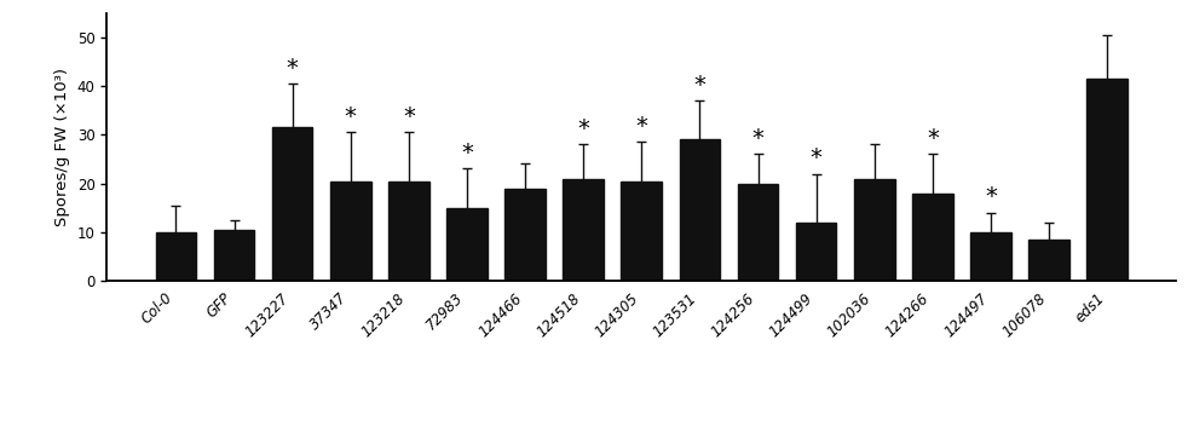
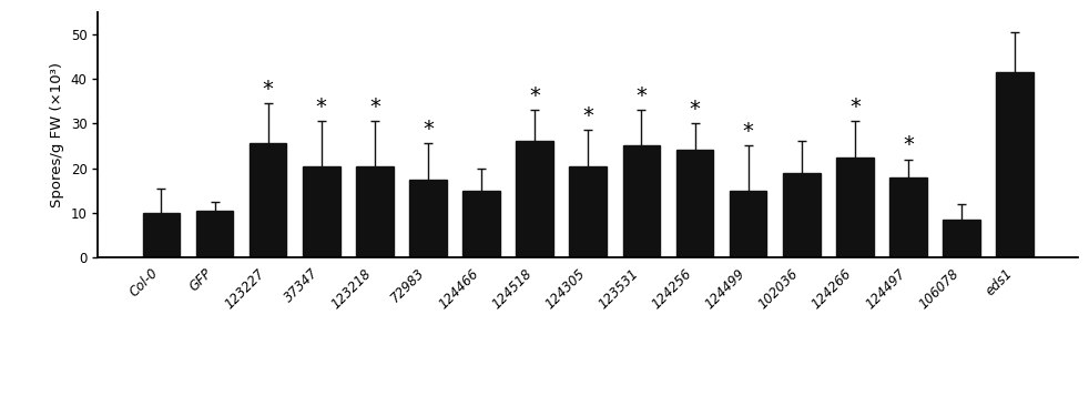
123227: 31.5 -> 25.5
72983: 15.0 -> 17.5
124466: 19.0 -> 15.0
124518: 21.0 -> 26.0
123531: 29.0 -> 25.0
124256: 20.0 -> 24.0
124499: 12.0 -> 15.0
102036: 21.0 -> 19.0
124266: 18.0 -> 22.5
124497: 10.0 -> 18.0
